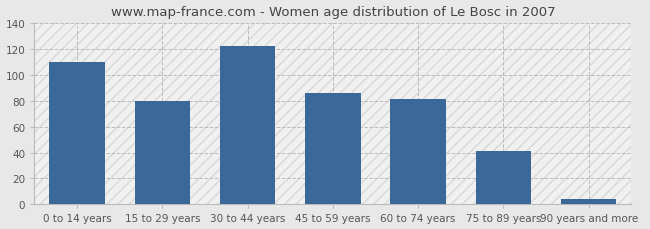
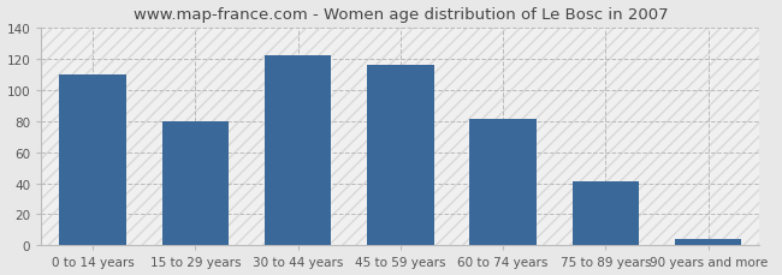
45 to 59 years: 86 -> 116
